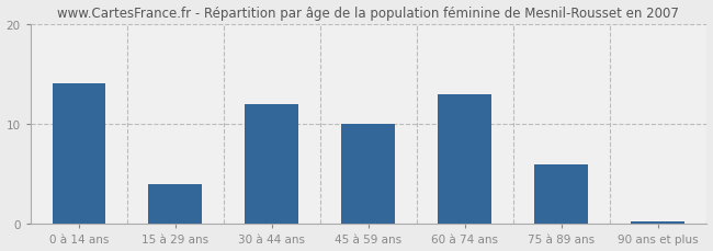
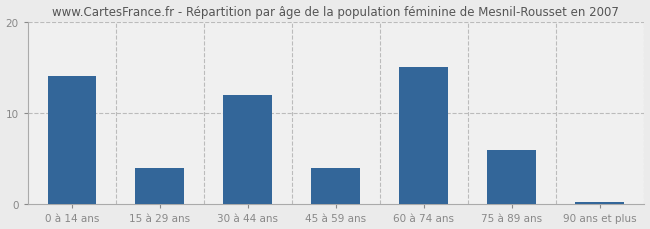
45 à 59 ans: 10.0 -> 4.0
60 à 74 ans: 13.0 -> 15.0
